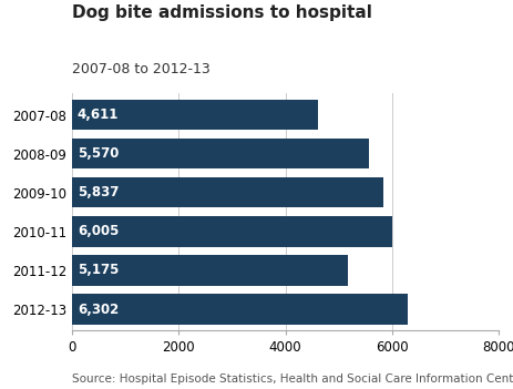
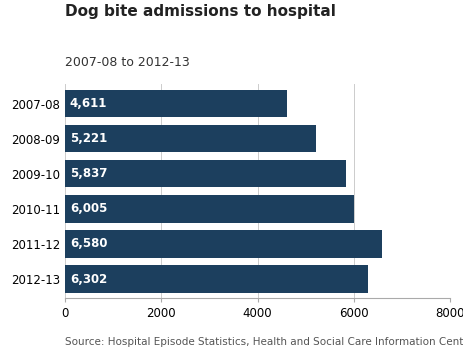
2008-09: 5,570 -> 5,221
2011-12: 5,175 -> 6,580
